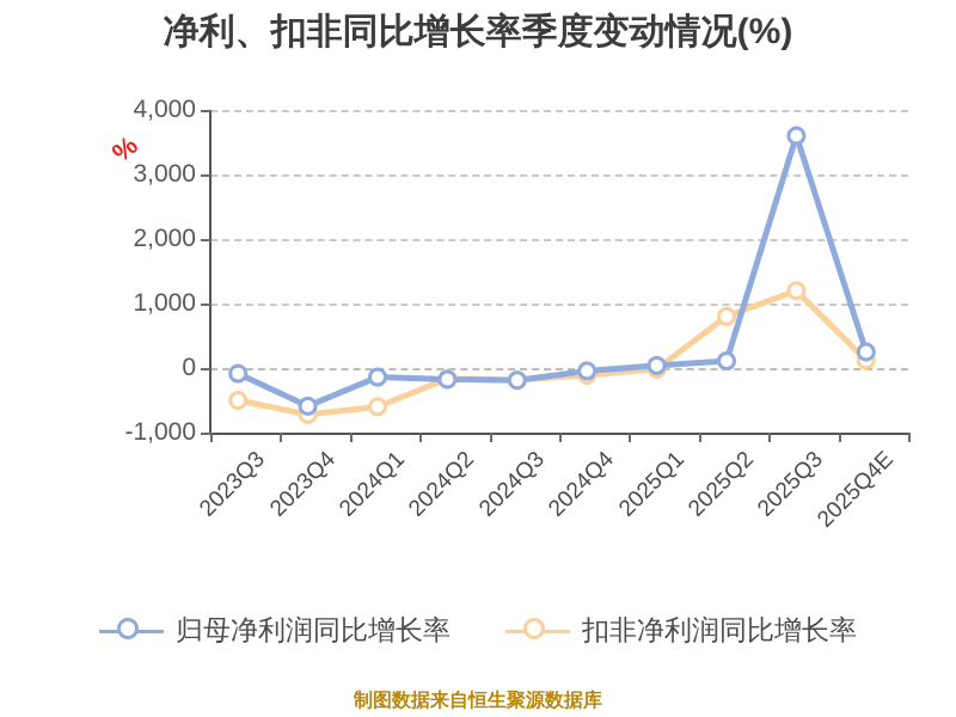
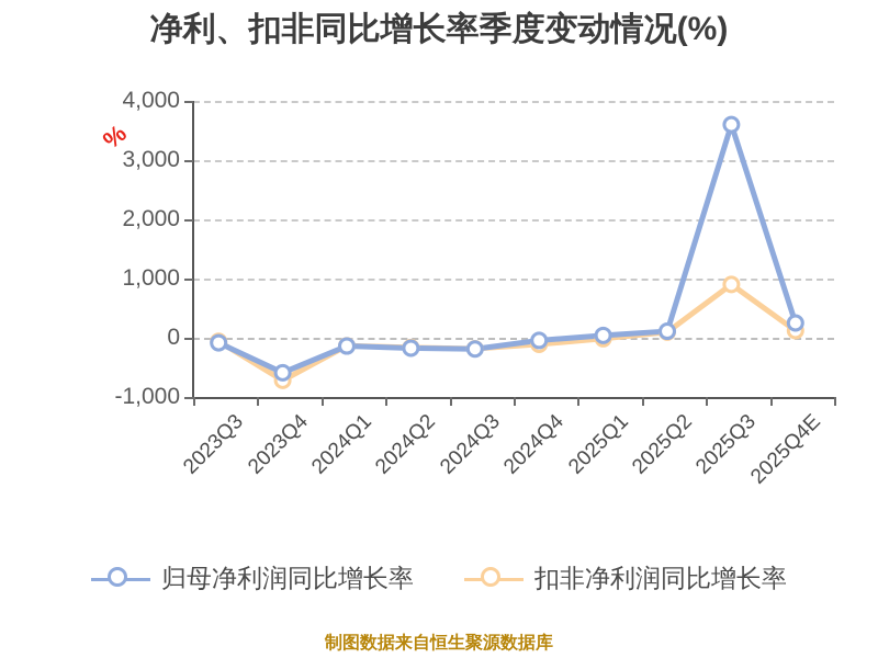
扣非净利润同比增长率/2023Q3: -500 -> -100
扣非净利润同比增长率/2024Q1: -600 -> -100
扣非净利润同比增长率/2025Q2: 800 -> 100
扣非净利润同比增长率/2025Q3: 1200 -> 900
